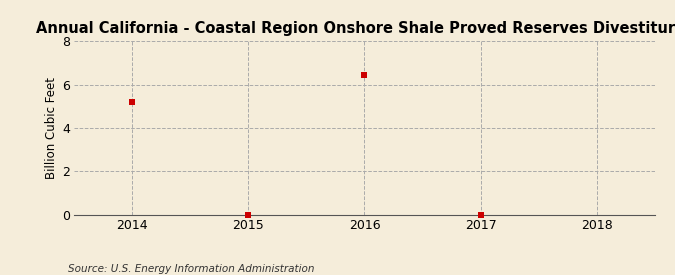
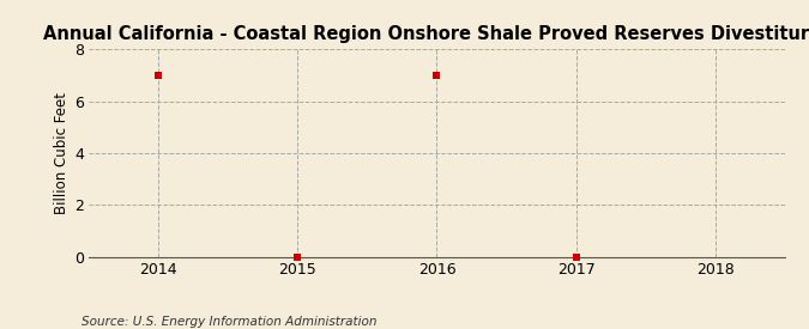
2014: 5.20 -> 6.99
2016: 6.45 -> 6.99
